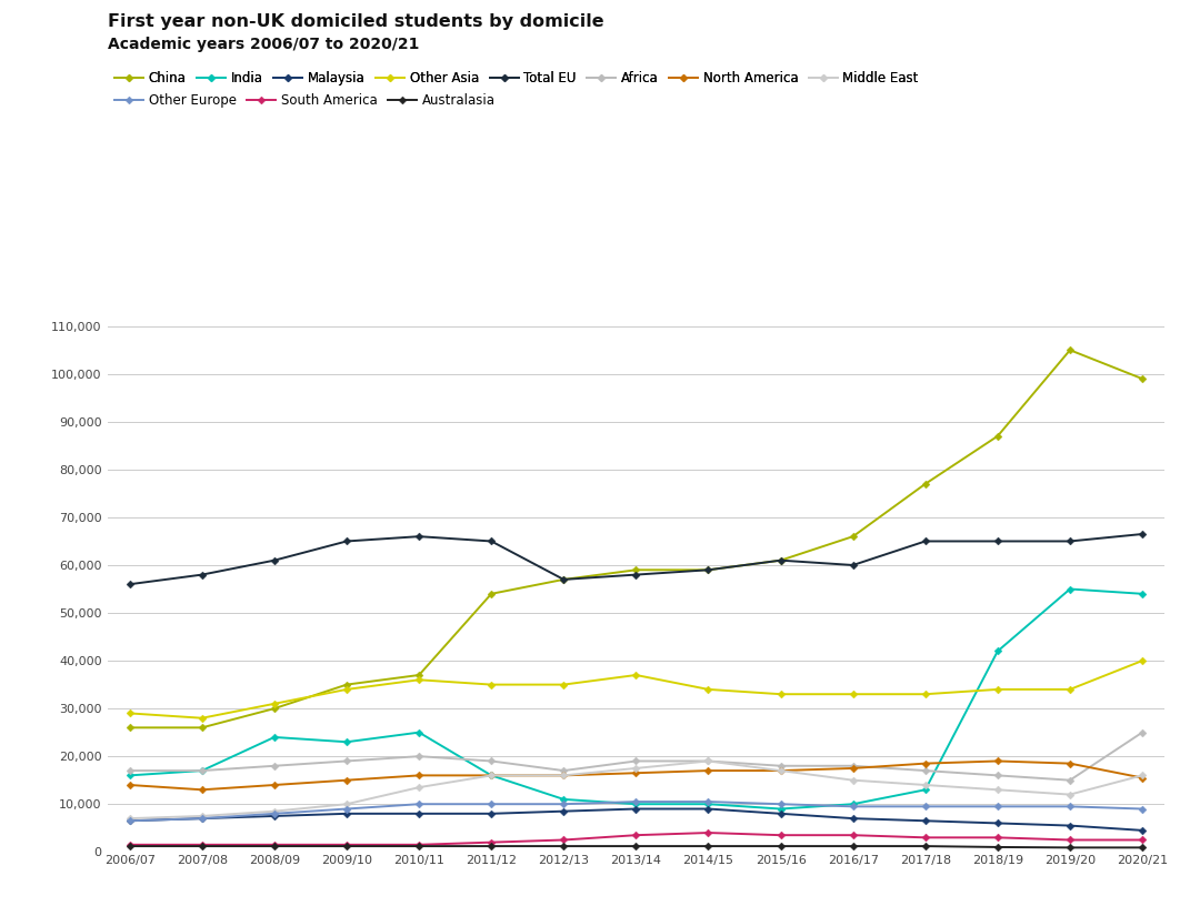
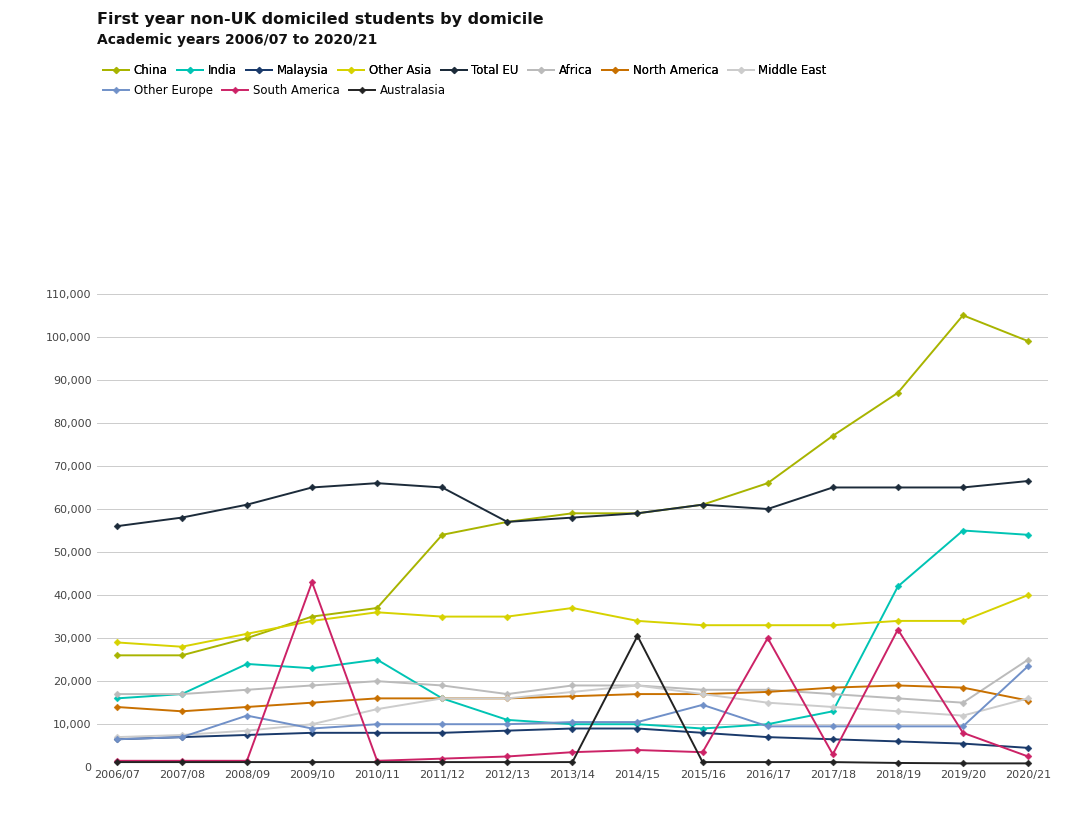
Other Europe/2008/09: 8,000 -> 12,000
South America/2009/10: 1,500 -> 43,000
Australasia/2014/15: 1,200 -> 30,500
Other Europe/2015/16: 10,000 -> 14,500
South America/2016/17: 3,500 -> 30,000
South America/2018/19: 3,000 -> 32,000
South America/2019/20: 2,500 -> 8,000
Other Europe/2020/21: 9,000 -> 23,500
